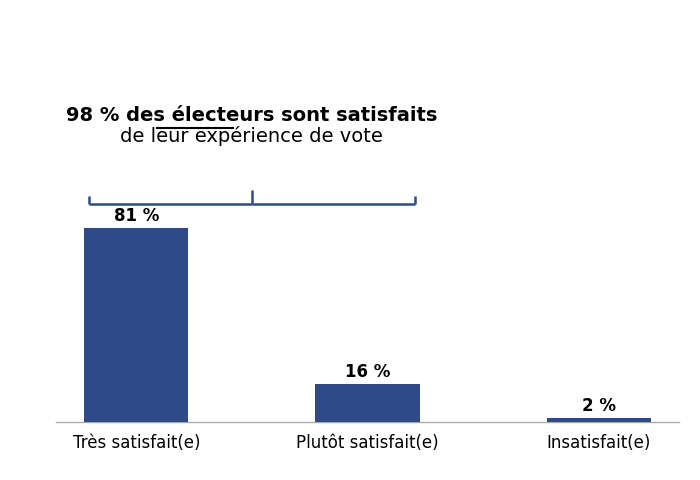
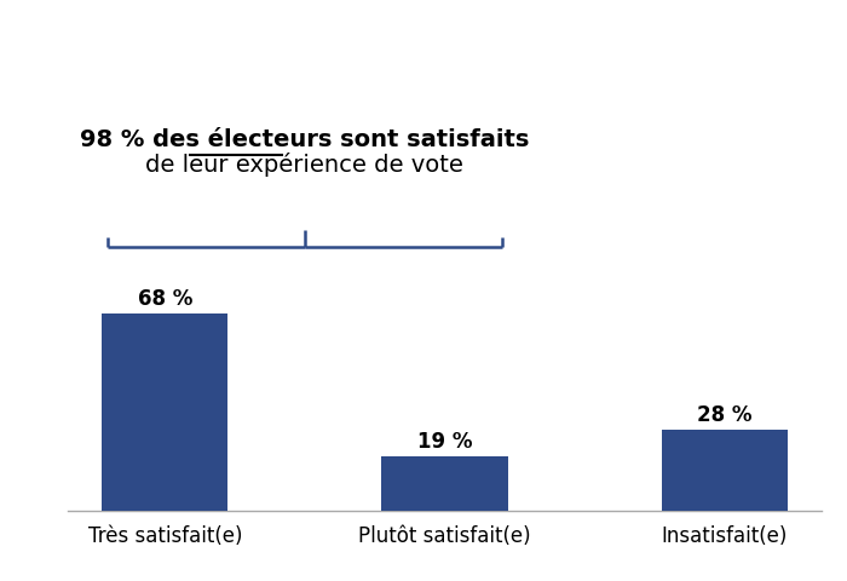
Très satisfait(e): 81 -> 68
Plutôt satisfait(e): 16 -> 19
Insatisfait(e): 2 -> 28
